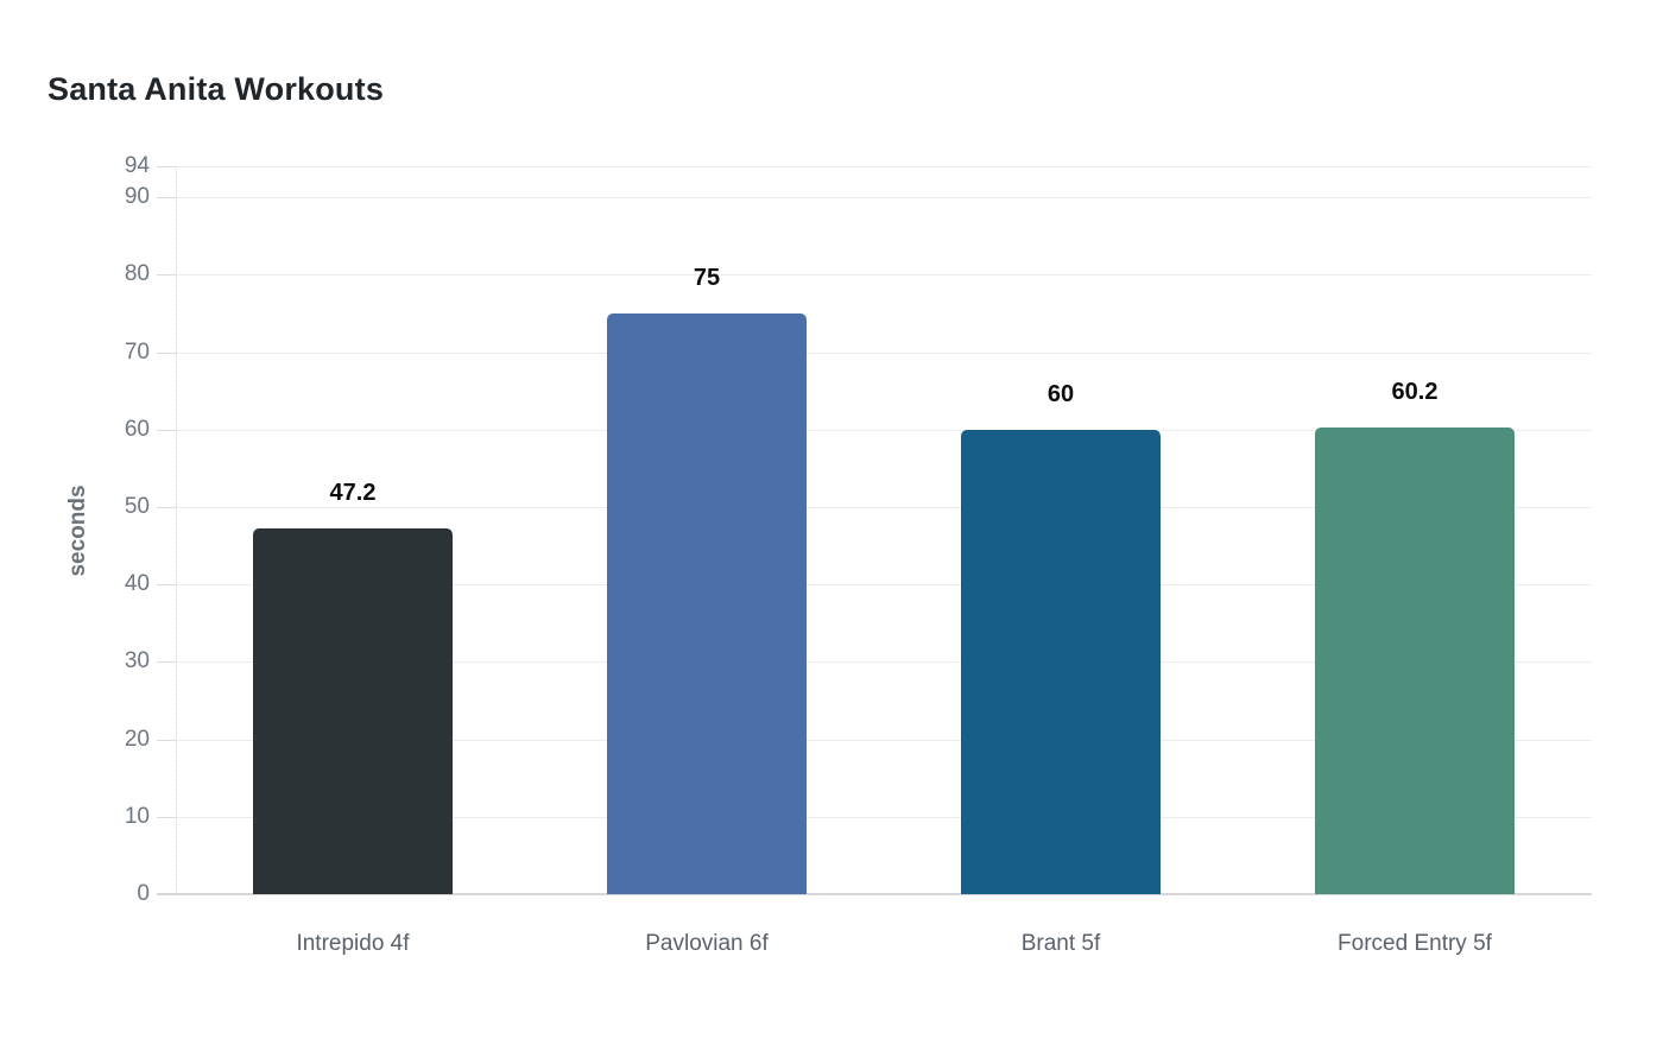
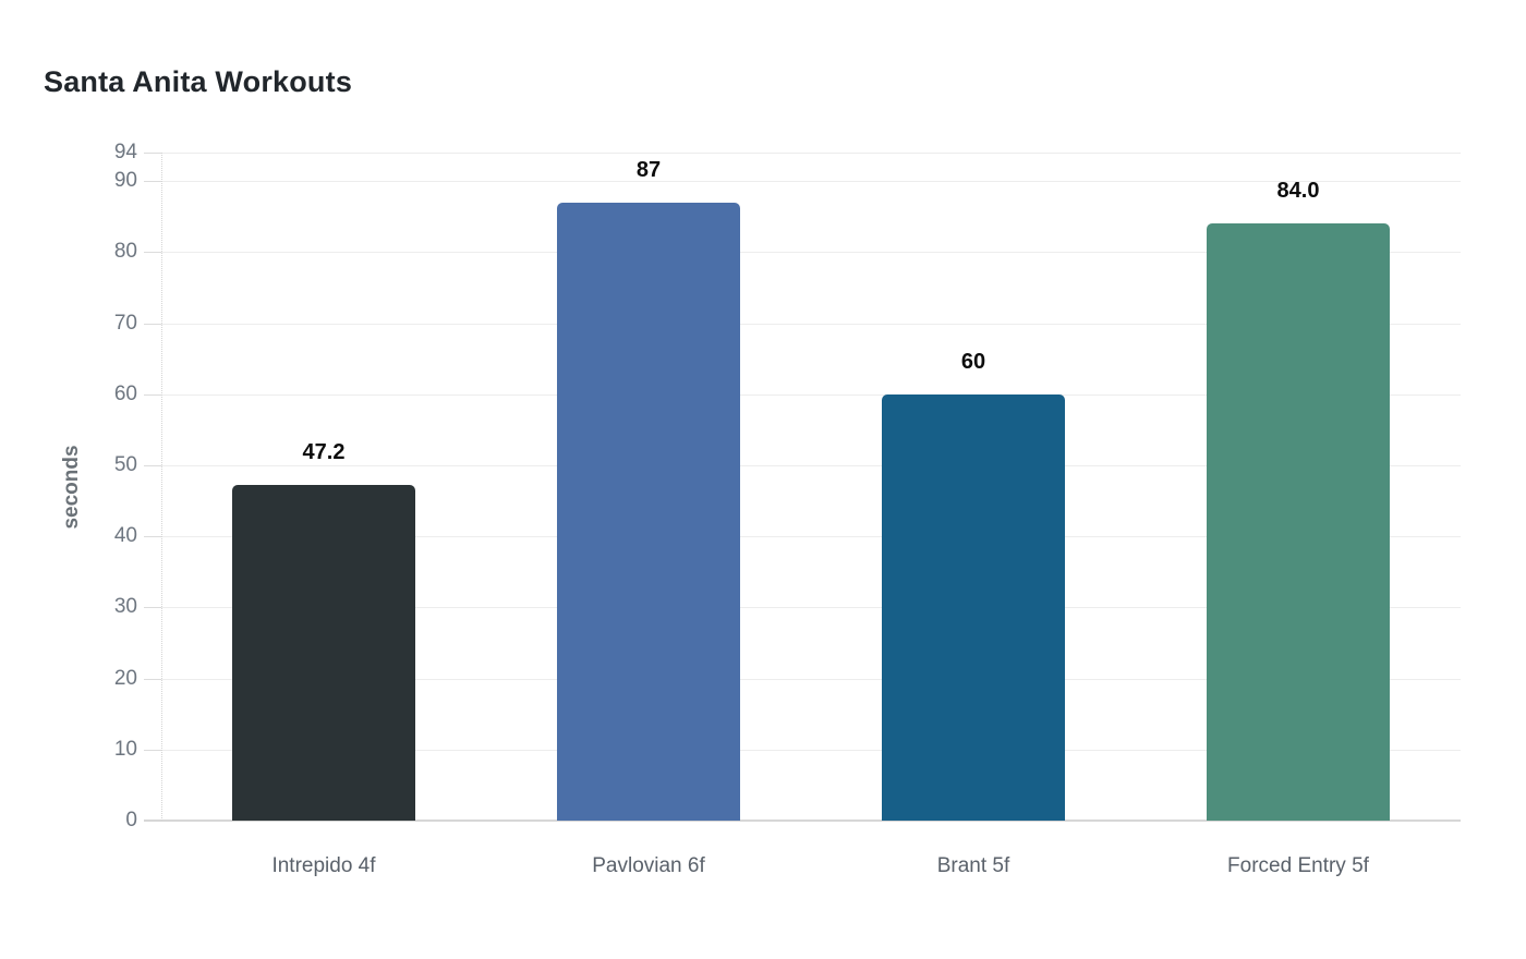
Pavlovian 6f: 75 -> 87
Forced Entry 5f: 60.2 -> 84.0
